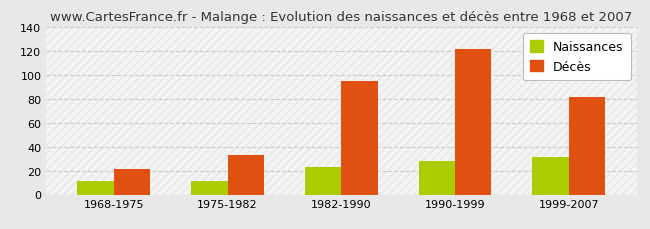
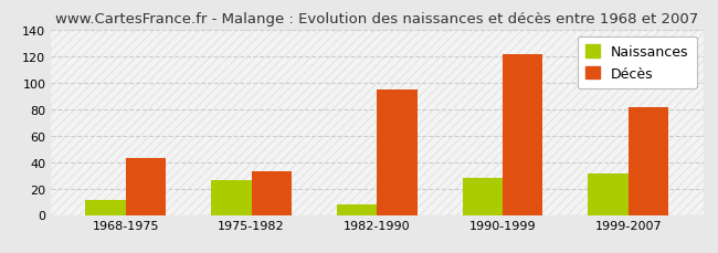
Décès/1968-1975: 21 -> 43
Naissances/1975-1982: 11 -> 26
Naissances/1982-1990: 23 -> 8
